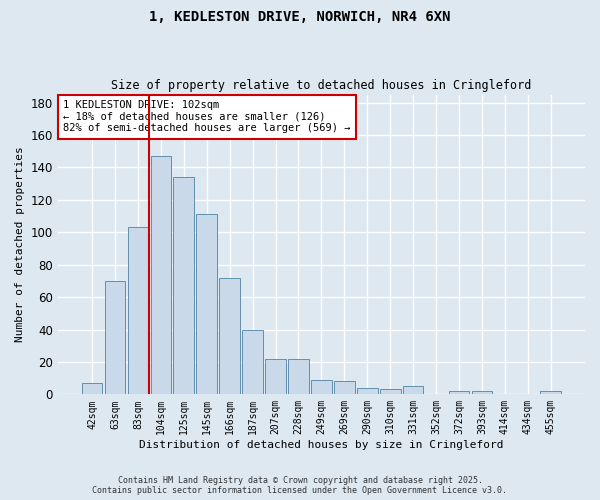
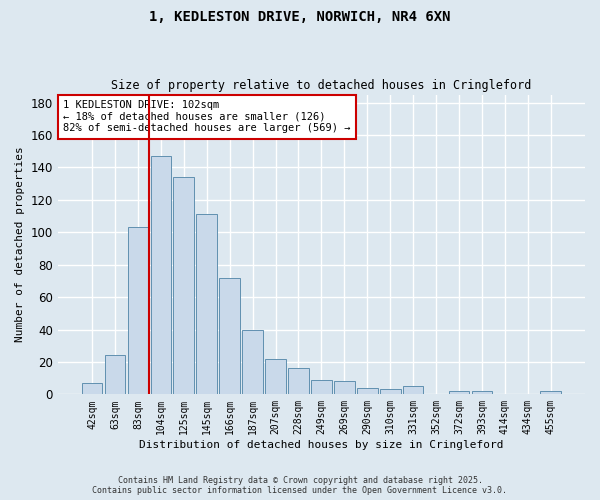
63sqm: 70 -> 24
228sqm: 22 -> 16
